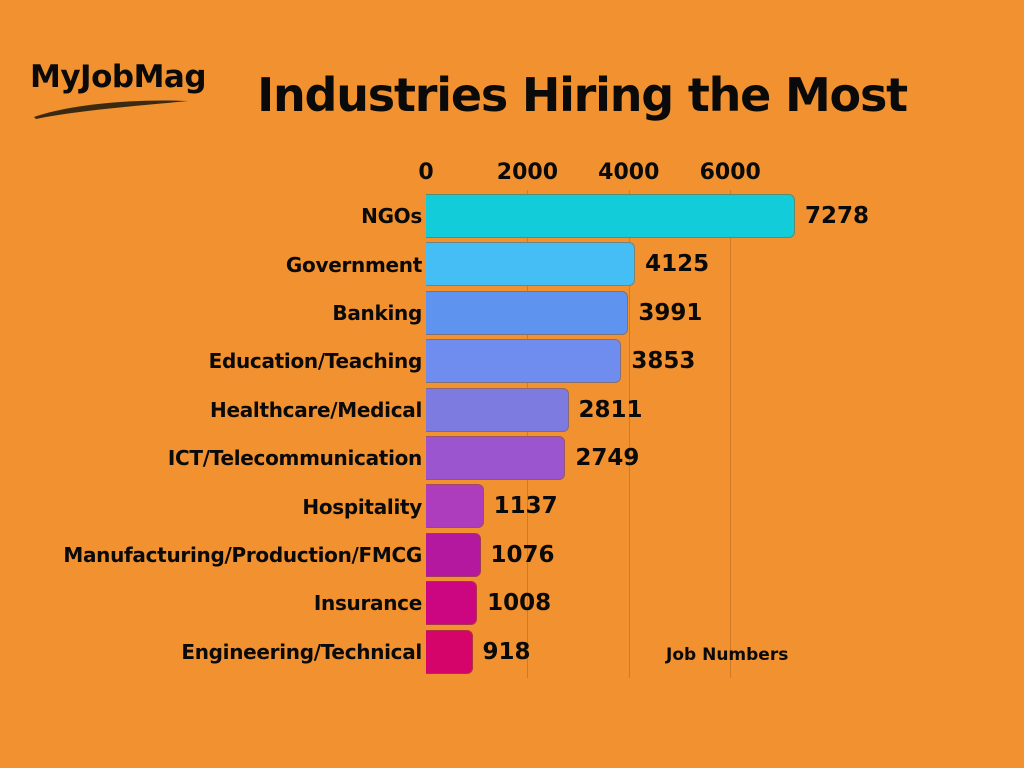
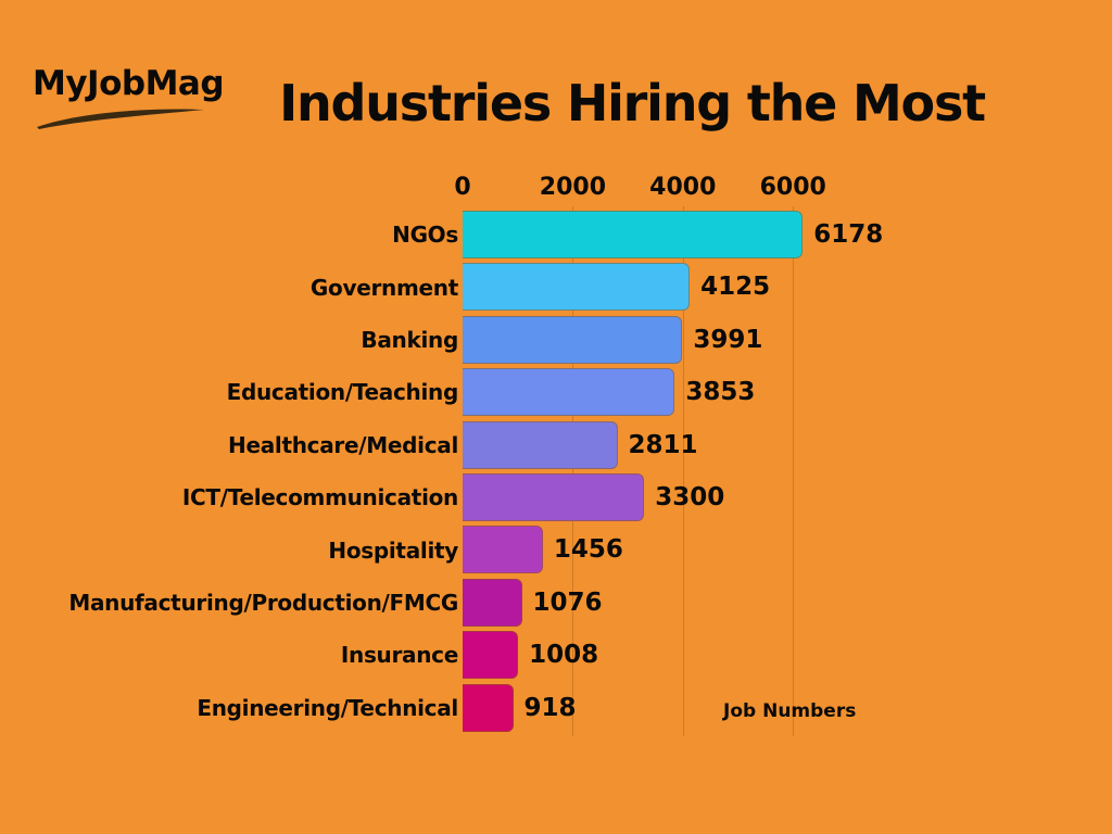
NGOs: 7278 -> 6178
ICT/Telecommunication: 2749 -> 3300
Hospitality: 1137 -> 1456
